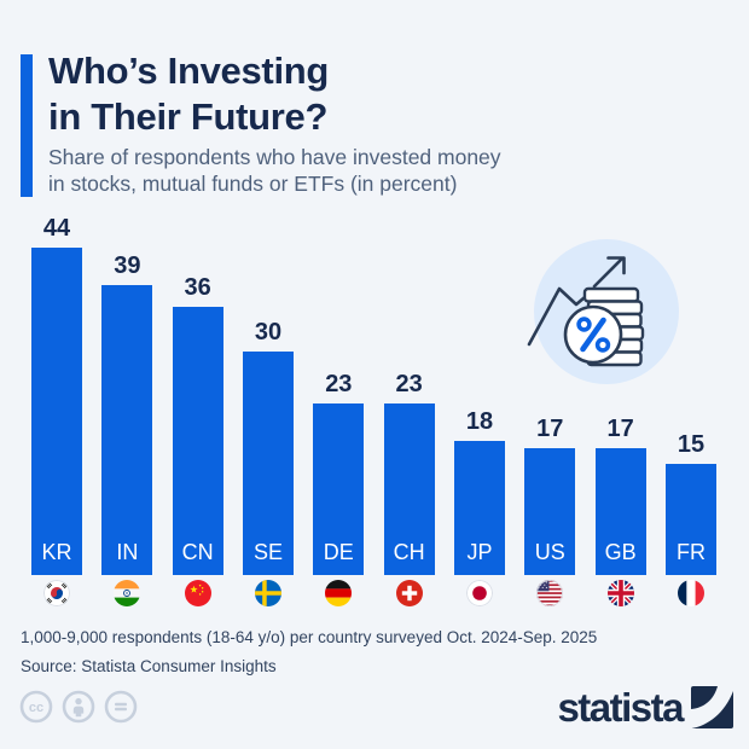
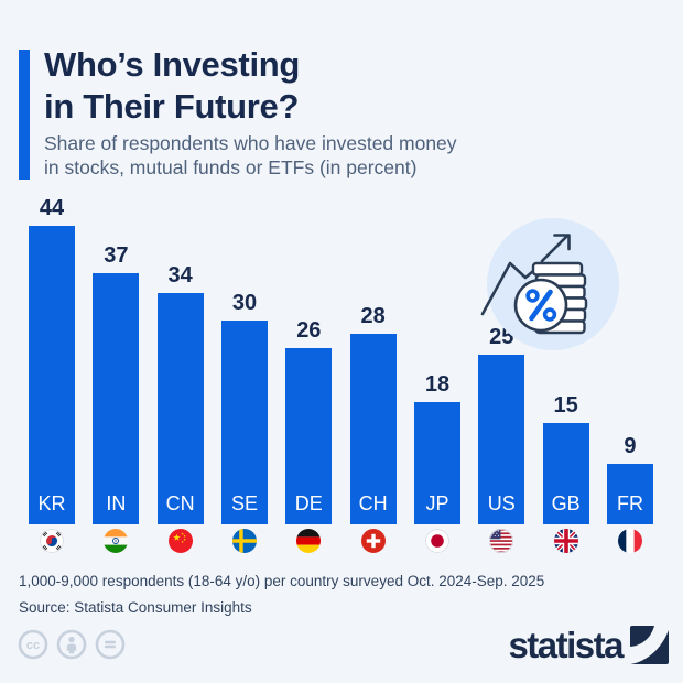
IN: 39 -> 37
CN: 36 -> 34
DE: 23 -> 26
CH: 23 -> 28
US: 17 -> 25
GB: 17 -> 15
FR: 15 -> 9
